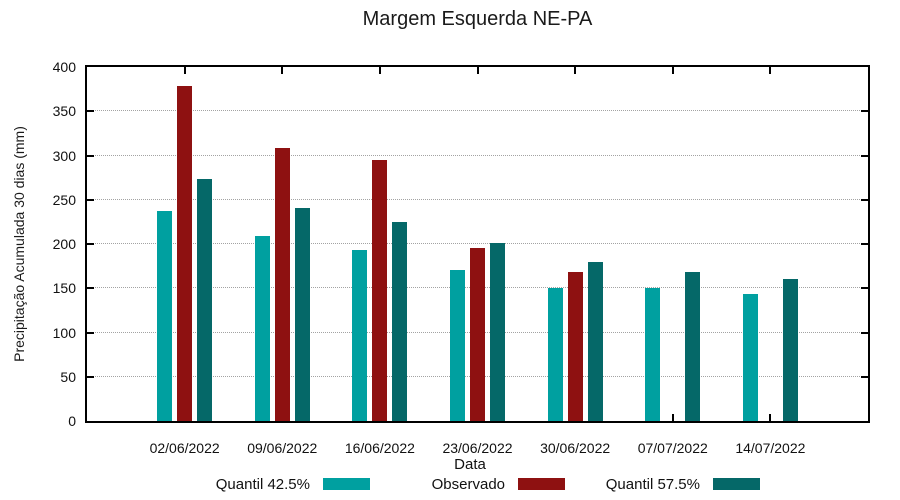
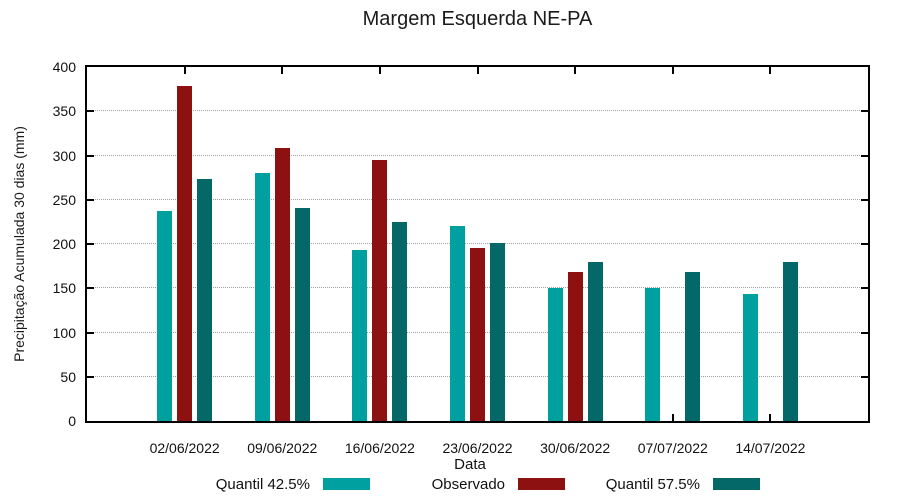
Quantil 42.5%/09/06/2022: 210 -> 280
Quantil 42.5%/23/06/2022: 170 -> 220
Quantil 57.5%/14/07/2022: 160 -> 180
